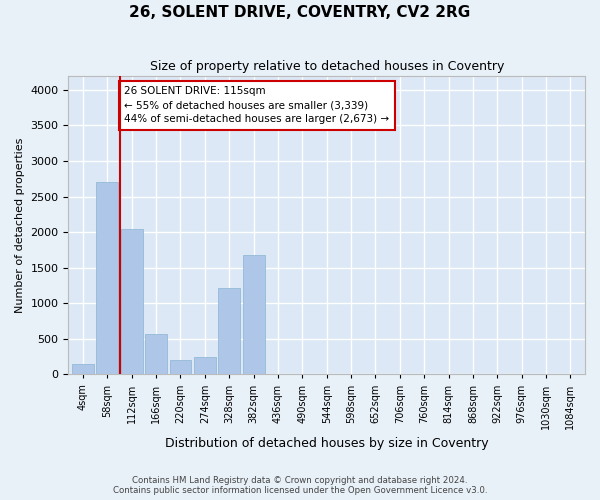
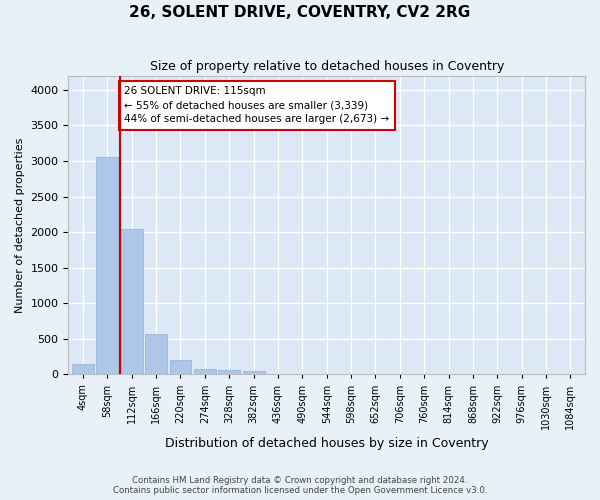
58sqm: 2700 -> 3050
274sqm: 240 -> 80
328sqm: 1220 -> 60
382sqm: 1680 -> 40
